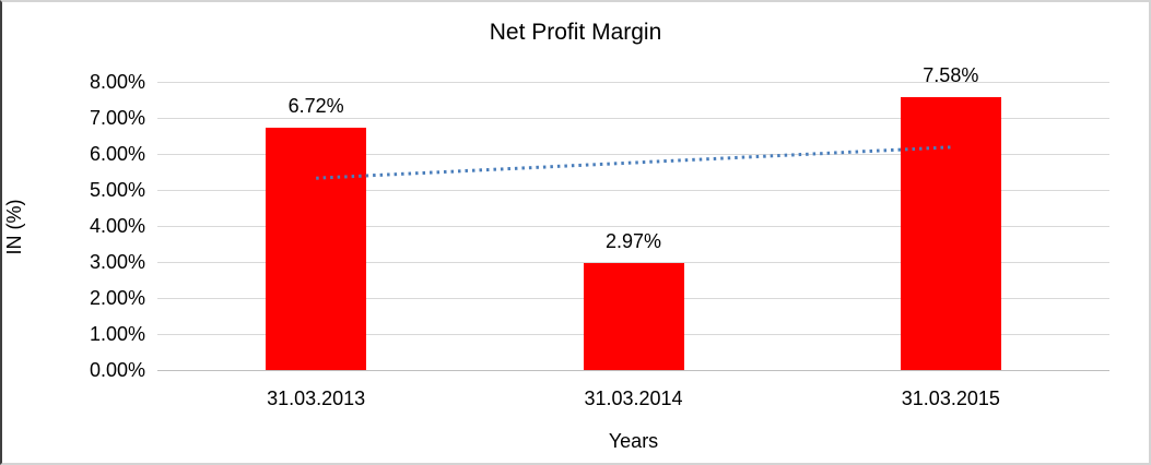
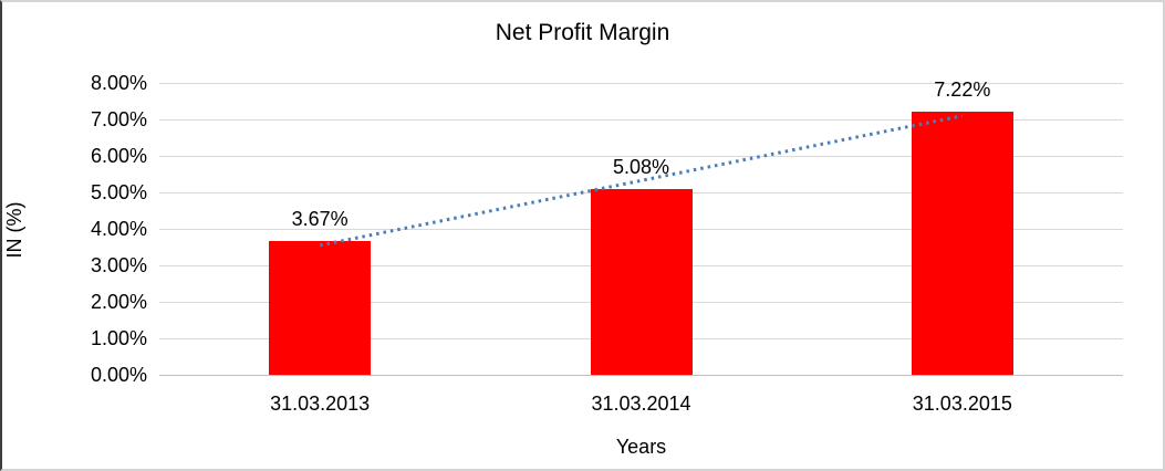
31.03.2013: 6.72% -> 3.67%
31.03.2014: 2.97% -> 5.08%
31.03.2015: 7.58% -> 7.22%
